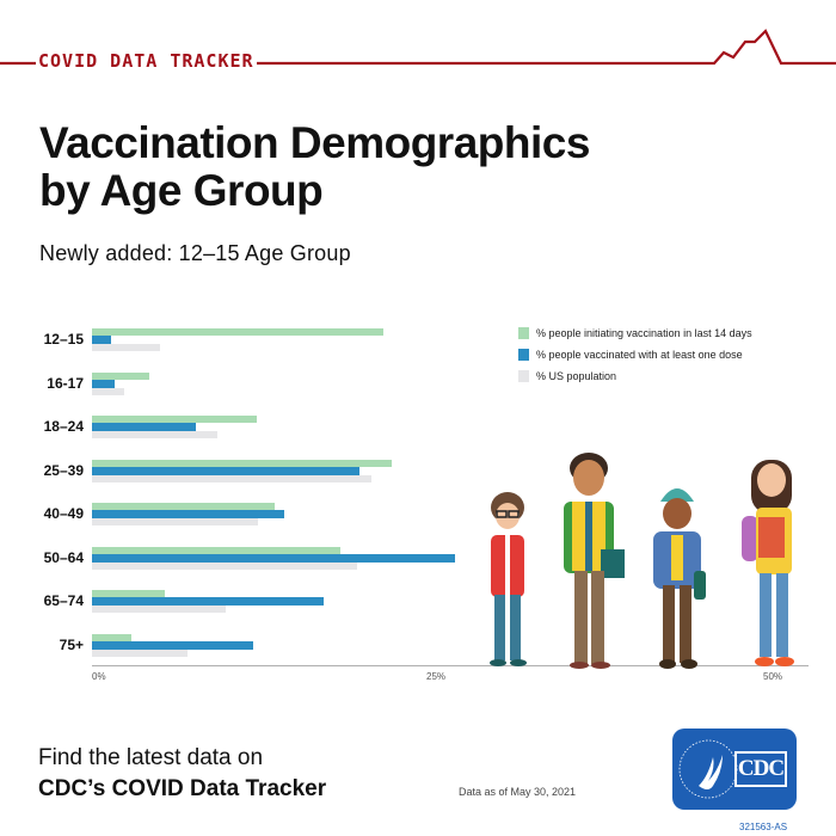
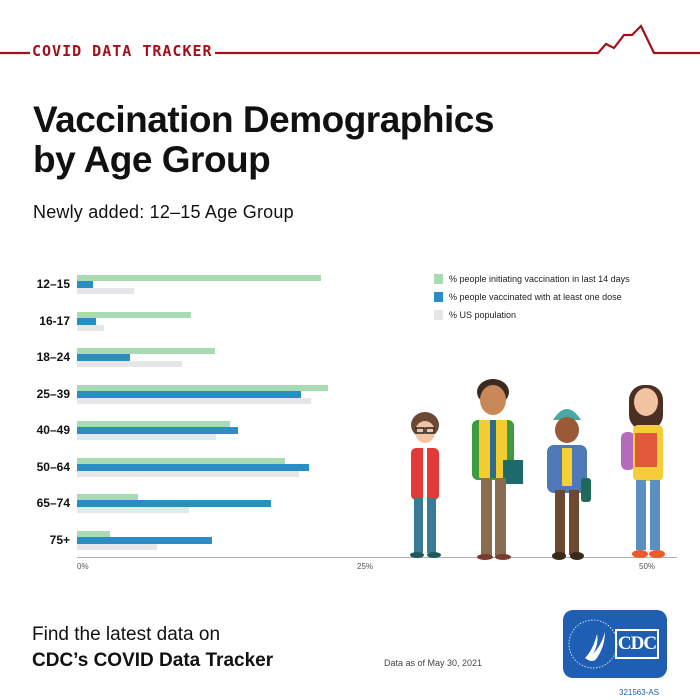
% people initiating vaccination in last 14 days/16-17: 4.2% -> 10.0%
% people vaccinated with at least one dose/18–24: 7.6% -> 4.6%
% people vaccinated with at least one dose/50–64: 26.6% -> 20.3%
